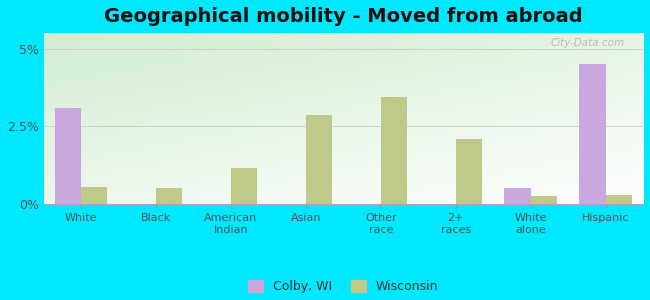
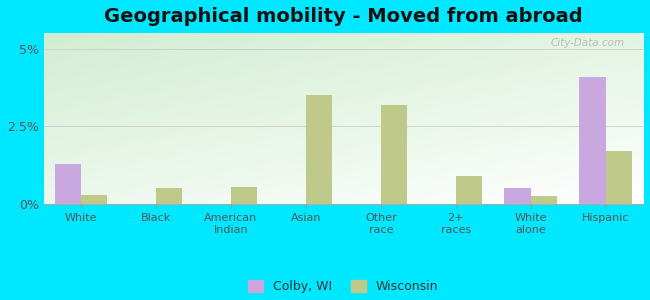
Colby, WI/White: 3.1% -> 1.3%
Wisconsin/White: 0.55% -> 0.30%
Wisconsin/American Indian: 1.15% -> 0.55%
Wisconsin/Asian: 2.85% -> 3.50%
Wisconsin/Other race: 3.45% -> 3.20%
Wisconsin/2+ races: 2.10% -> 0.90%
Colby, WI/Hispanic: 4.5% -> 4.1%
Wisconsin/Hispanic: 0.30% -> 1.70%
